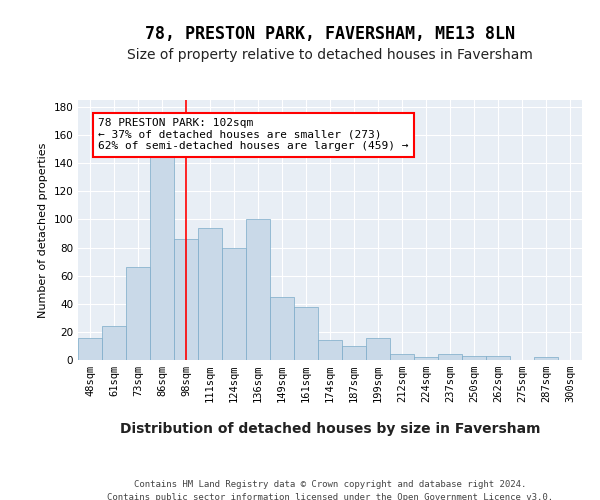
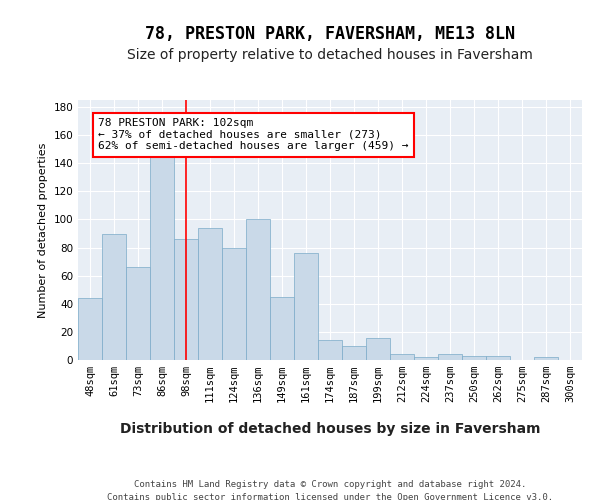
48sqm: 16 -> 44
61sqm: 24 -> 90
161sqm: 38 -> 76
